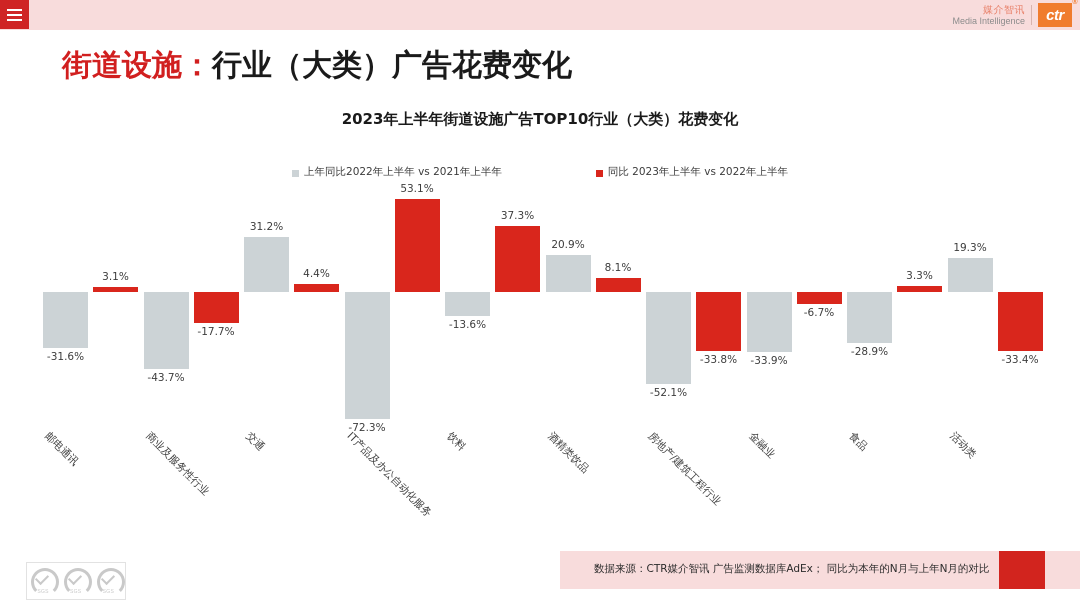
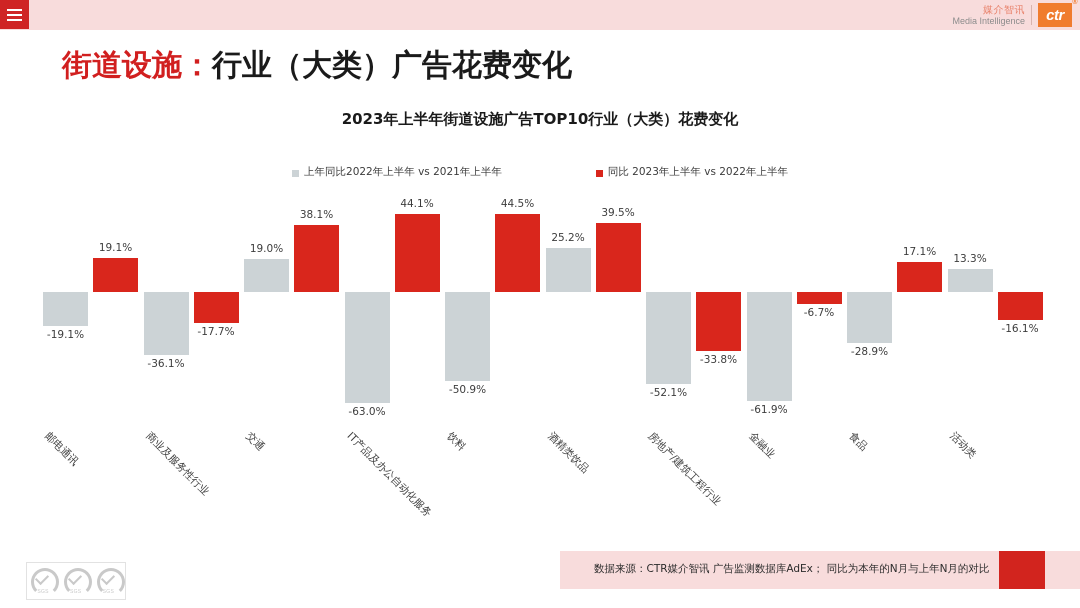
上年同比2022年上半年 vs 2021年上半年/邮电通讯: -31.6% -> -19.1%
同比 2023年上半年 vs 2022年上半年/邮电通讯: 3.1% -> 19.1%
上年同比2022年上半年 vs 2021年上半年/商业及服务性行业: -43.7% -> -36.1%
上年同比2022年上半年 vs 2021年上半年/交通: 31.2% -> 19.0%
同比 2023年上半年 vs 2022年上半年/交通: 4.4% -> 38.1%
上年同比2022年上半年 vs 2021年上半年/IT产品及办公自动化服务: -72.3% -> -63.0%
同比 2023年上半年 vs 2022年上半年/IT产品及办公自动化服务: 53.1% -> 44.1%
上年同比2022年上半年 vs 2021年上半年/饮料: -13.6% -> -50.9%
同比 2023年上半年 vs 2022年上半年/饮料: 37.3% -> 44.5%
上年同比2022年上半年 vs 2021年上半年/酒精类饮品: 20.9% -> 25.2%
同比 2023年上半年 vs 2022年上半年/酒精类饮品: 8.1% -> 39.5%
上年同比2022年上半年 vs 2021年上半年/金融业: -33.9% -> -61.9%
同比 2023年上半年 vs 2022年上半年/食品: 3.3% -> 17.1%
上年同比2022年上半年 vs 2021年上半年/活动类: 19.3% -> 13.3%
同比 2023年上半年 vs 2022年上半年/活动类: -33.4% -> -16.1%
